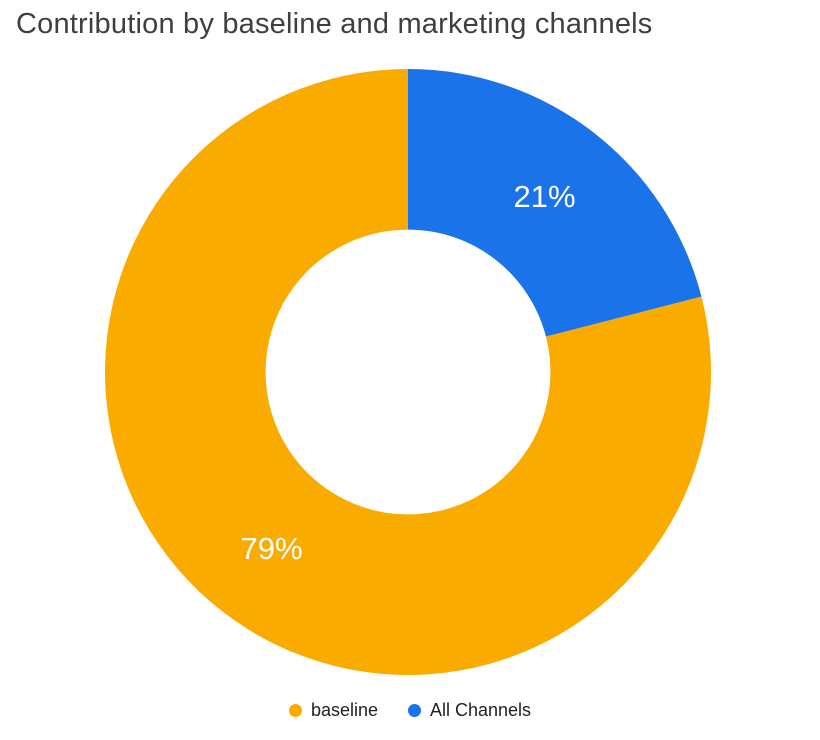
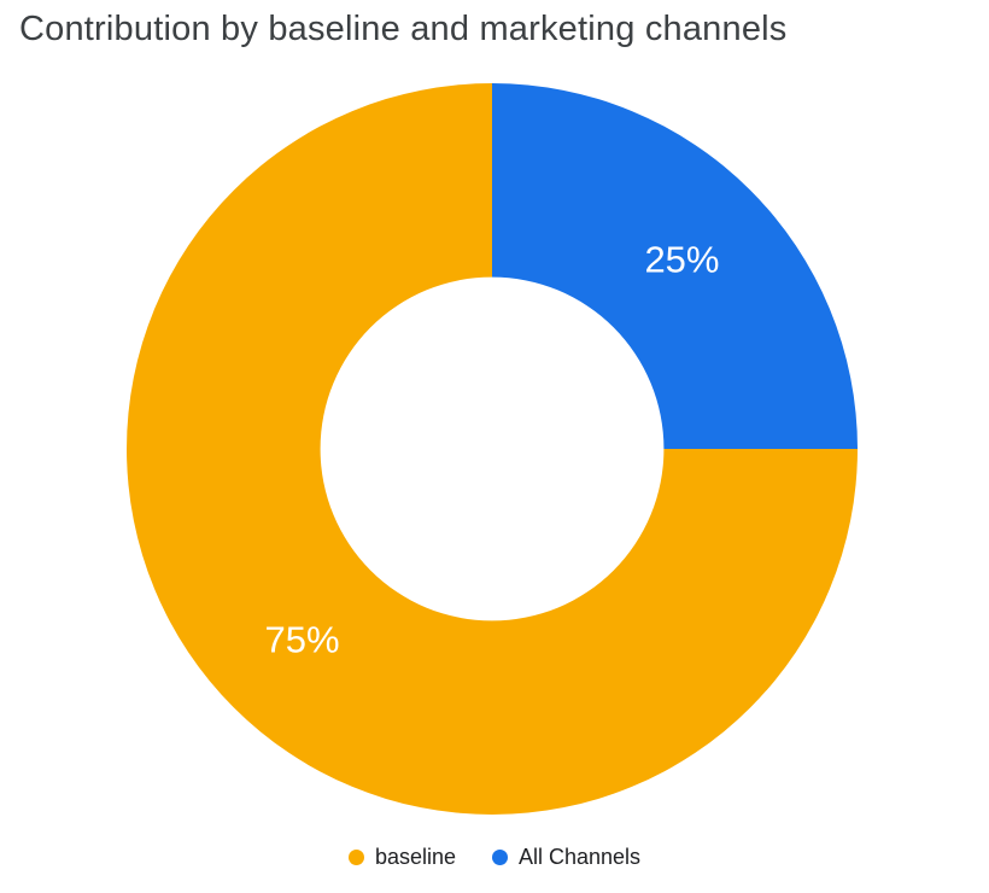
baseline: 79% -> 75%
All Channels: 21% -> 25%
